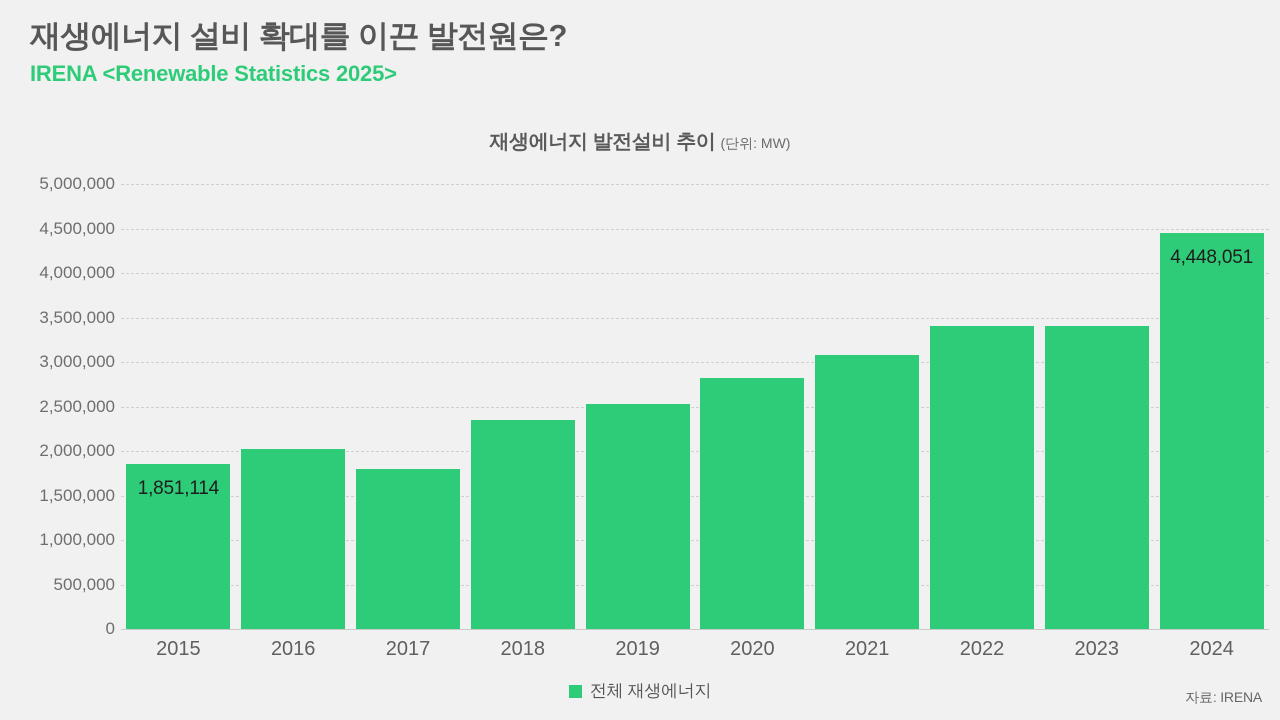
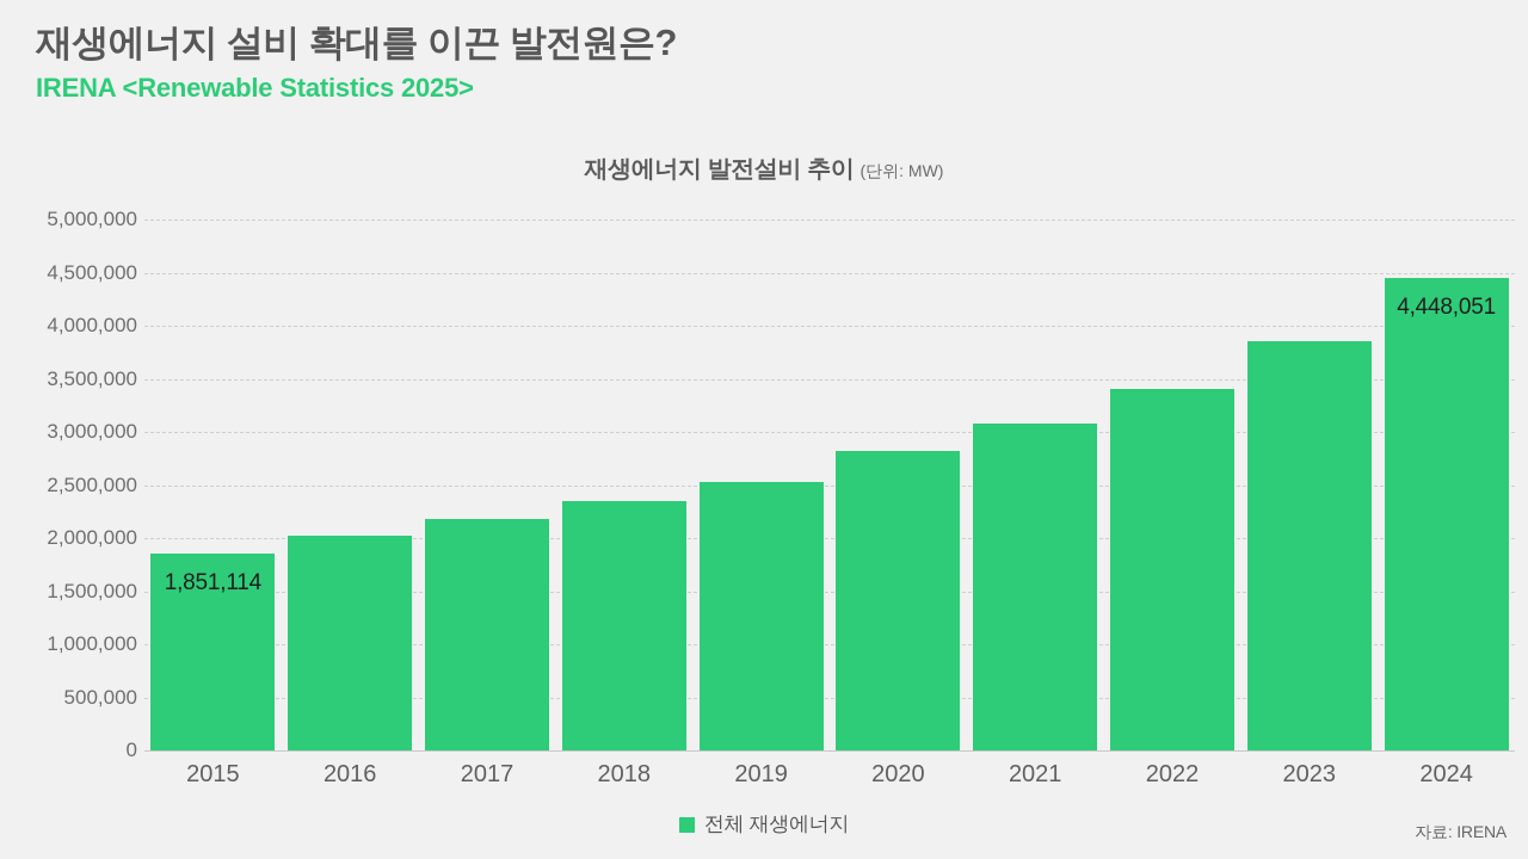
2017: 1800000 -> 2200000
2023: 3400000 -> 3900000
